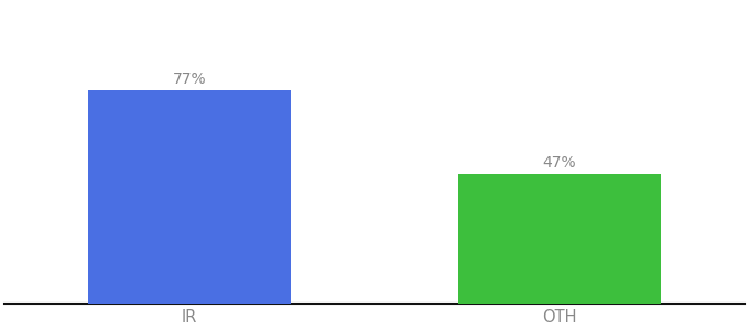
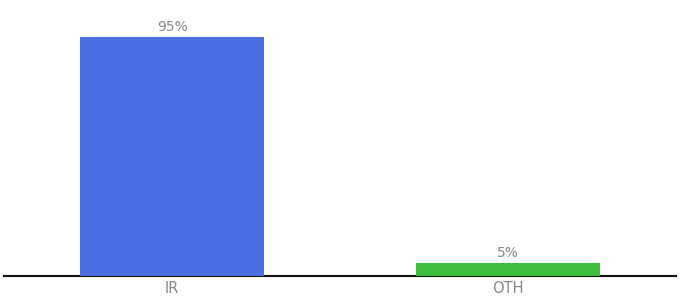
IR: 77% -> 95%
OTH: 47% -> 5%
